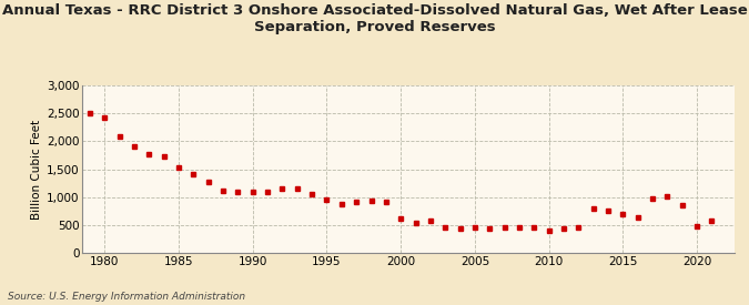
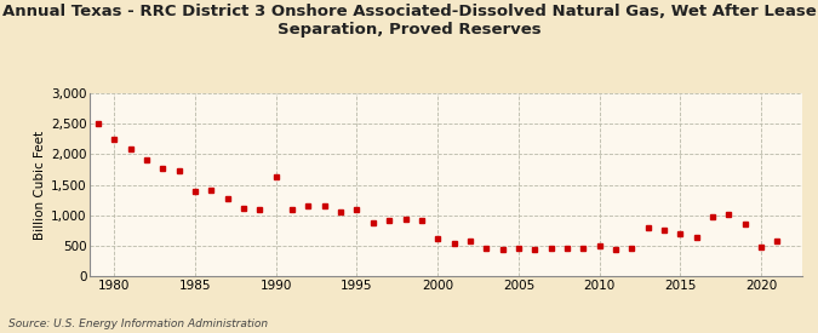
1980: 2,430 -> 2,240
1985: 1,530 -> 1,400
1990: 1,100 -> 1,640
1995: 960 -> 1,100
2010: 400 -> 500
